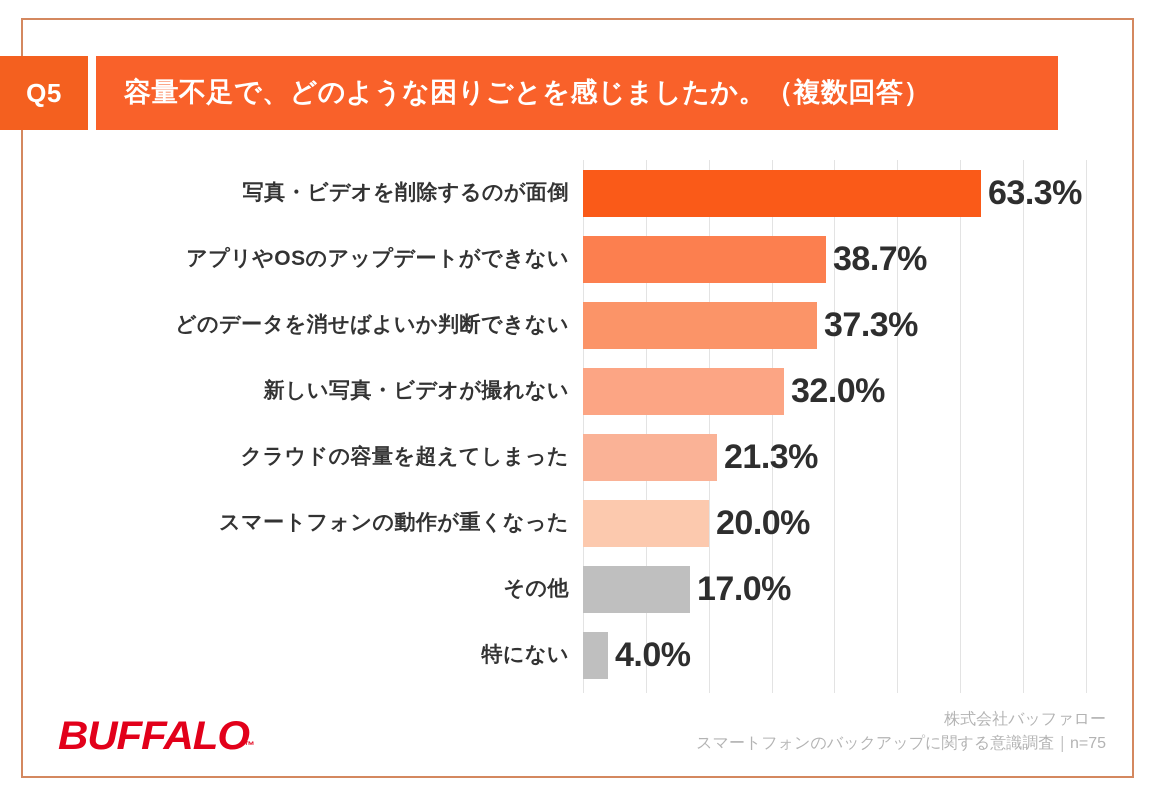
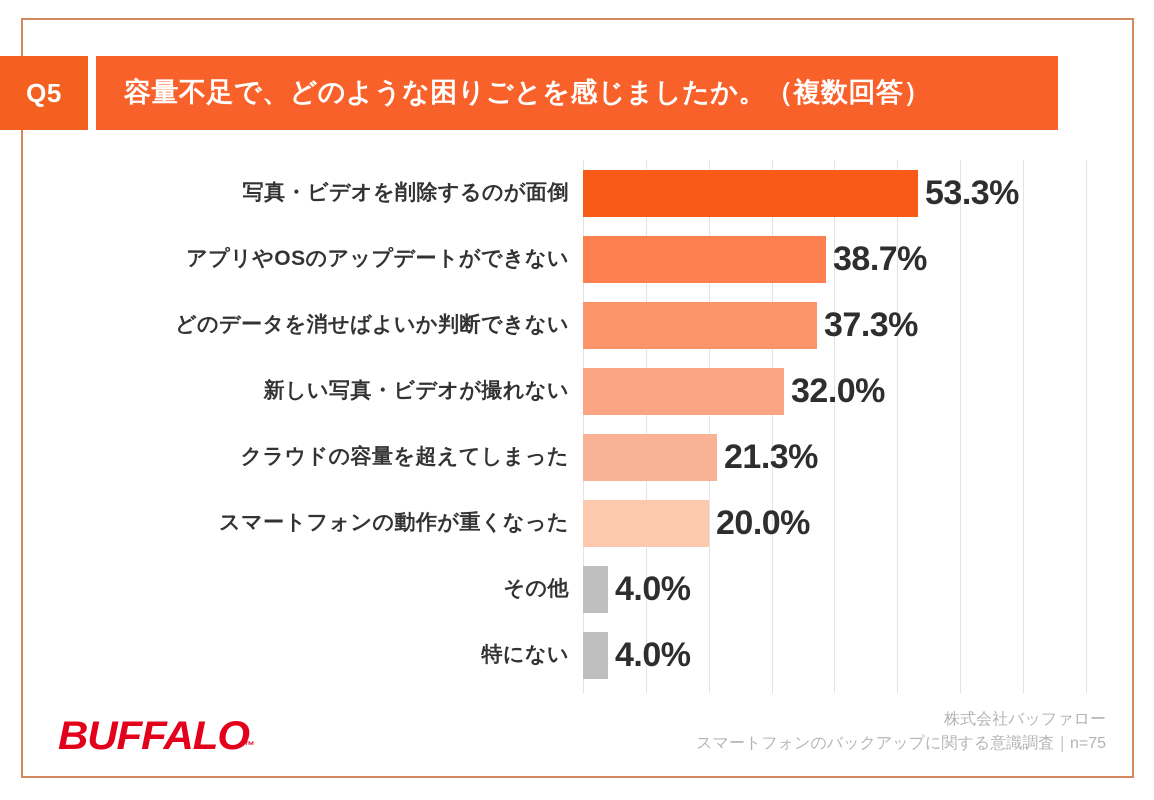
写真・ビデオを削除するのが面倒: 63.3% -> 53.3%
その他: 17.0% -> 4.0%
